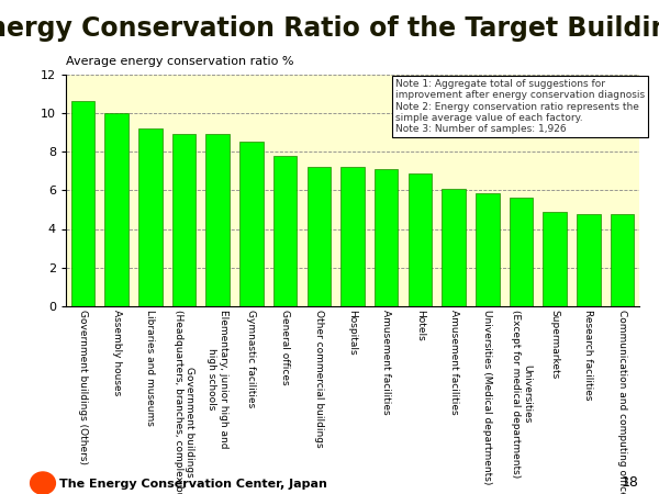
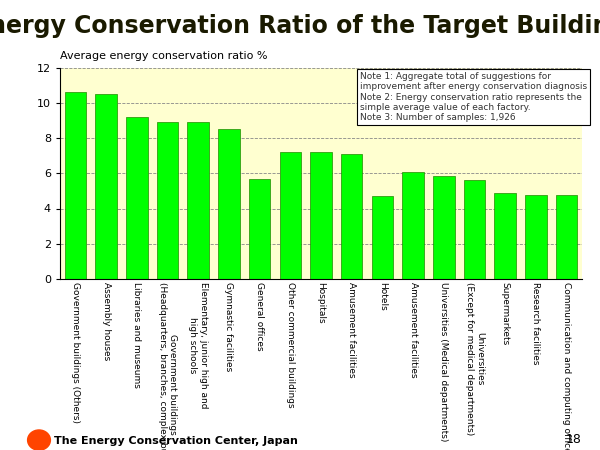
Assembly houses: 10.0 -> 10.5
General offices: 7.8 -> 5.7
Hotels: 6.8 -> 4.7
